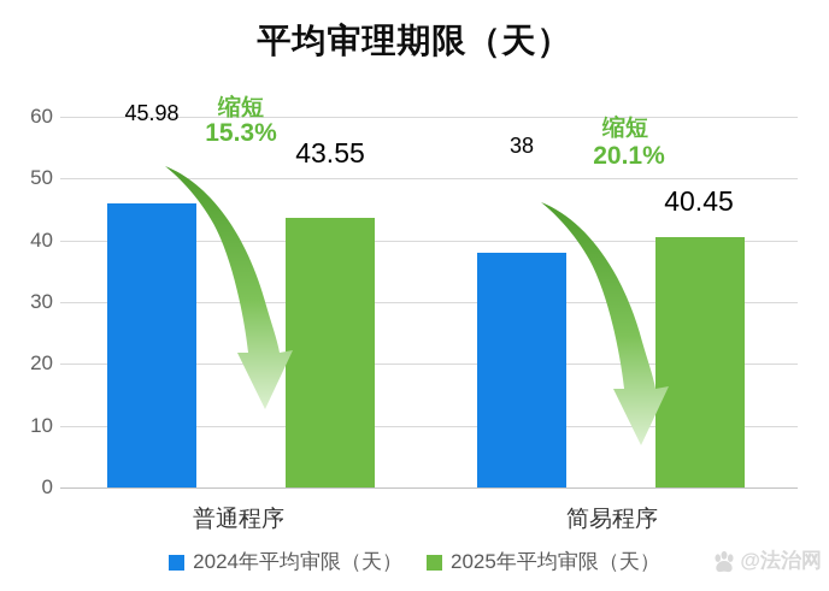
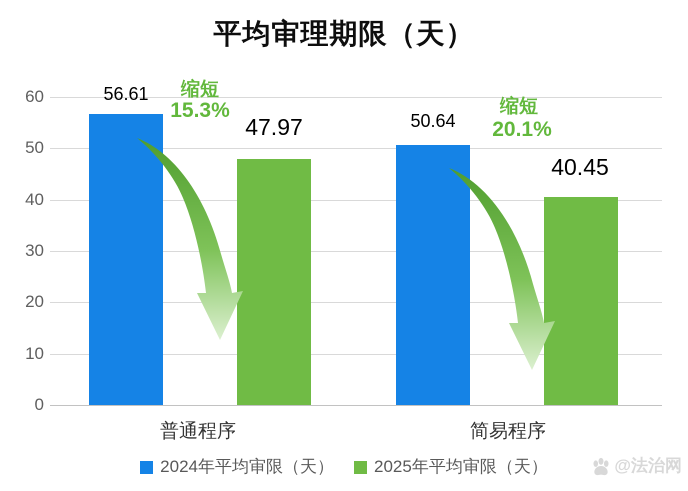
2024年平均审限（天）/普通程序: 45.98 -> 56.61
2025年平均审限（天）/普通程序: 43.55 -> 47.97
2024年平均审限（天）/简易程序: 38 -> 50.64
